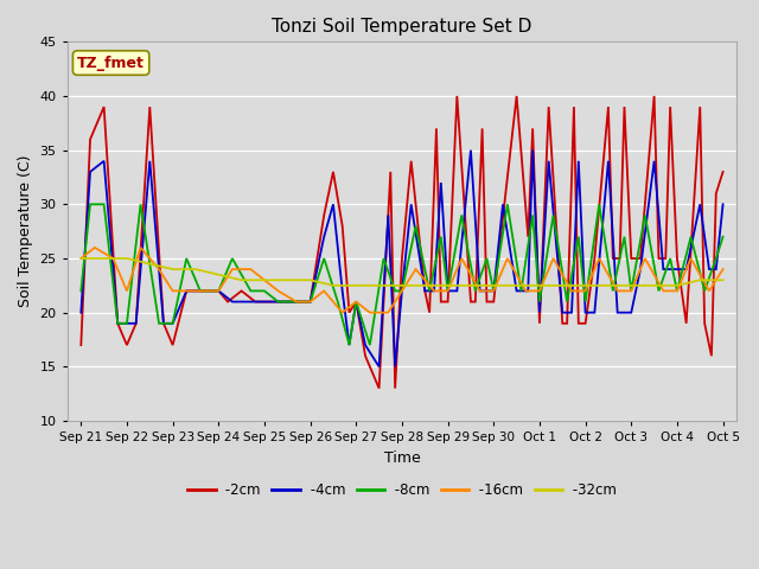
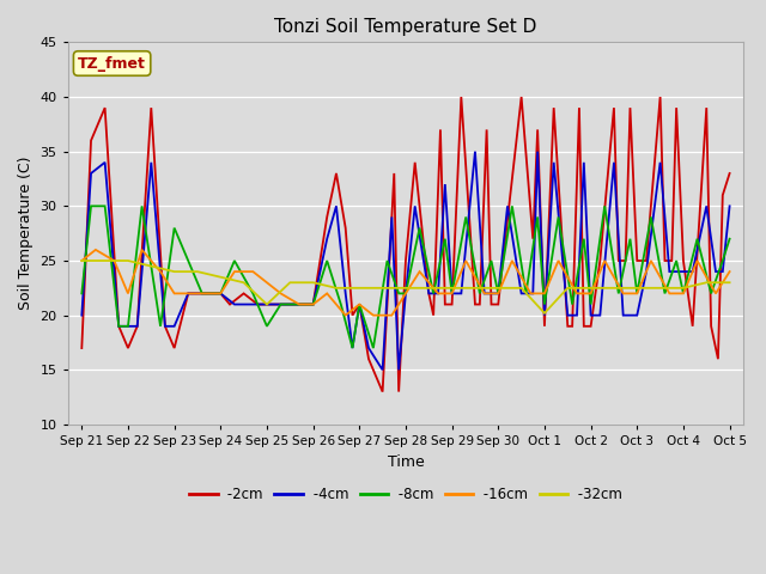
-8cm/Sep 23: 19 -> 28
-8cm/Sep 25: 22 -> 19
-32cm/Sep 25: 23.0 -> 21.0
-32cm/Oct 1: 22.5 -> 20.2
